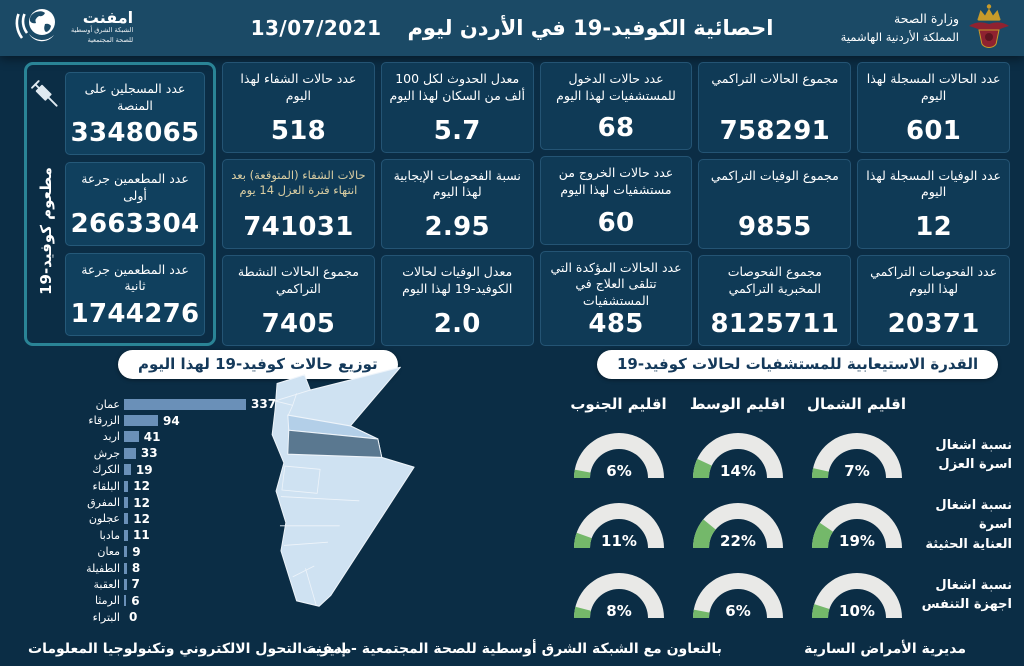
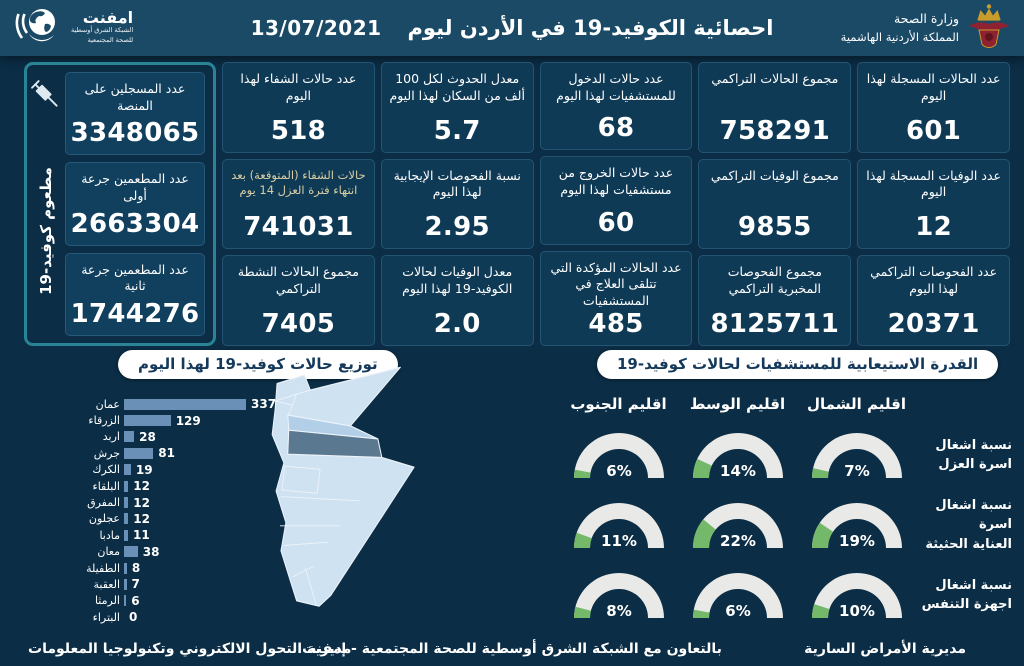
توزيع حالات كوفيد-19 لهذا اليوم/الزرقاء: 94 -> 129
توزيع حالات كوفيد-19 لهذا اليوم/اربد: 41 -> 28
توزيع حالات كوفيد-19 لهذا اليوم/جرش: 33 -> 81
توزيع حالات كوفيد-19 لهذا اليوم/معان: 9 -> 38
